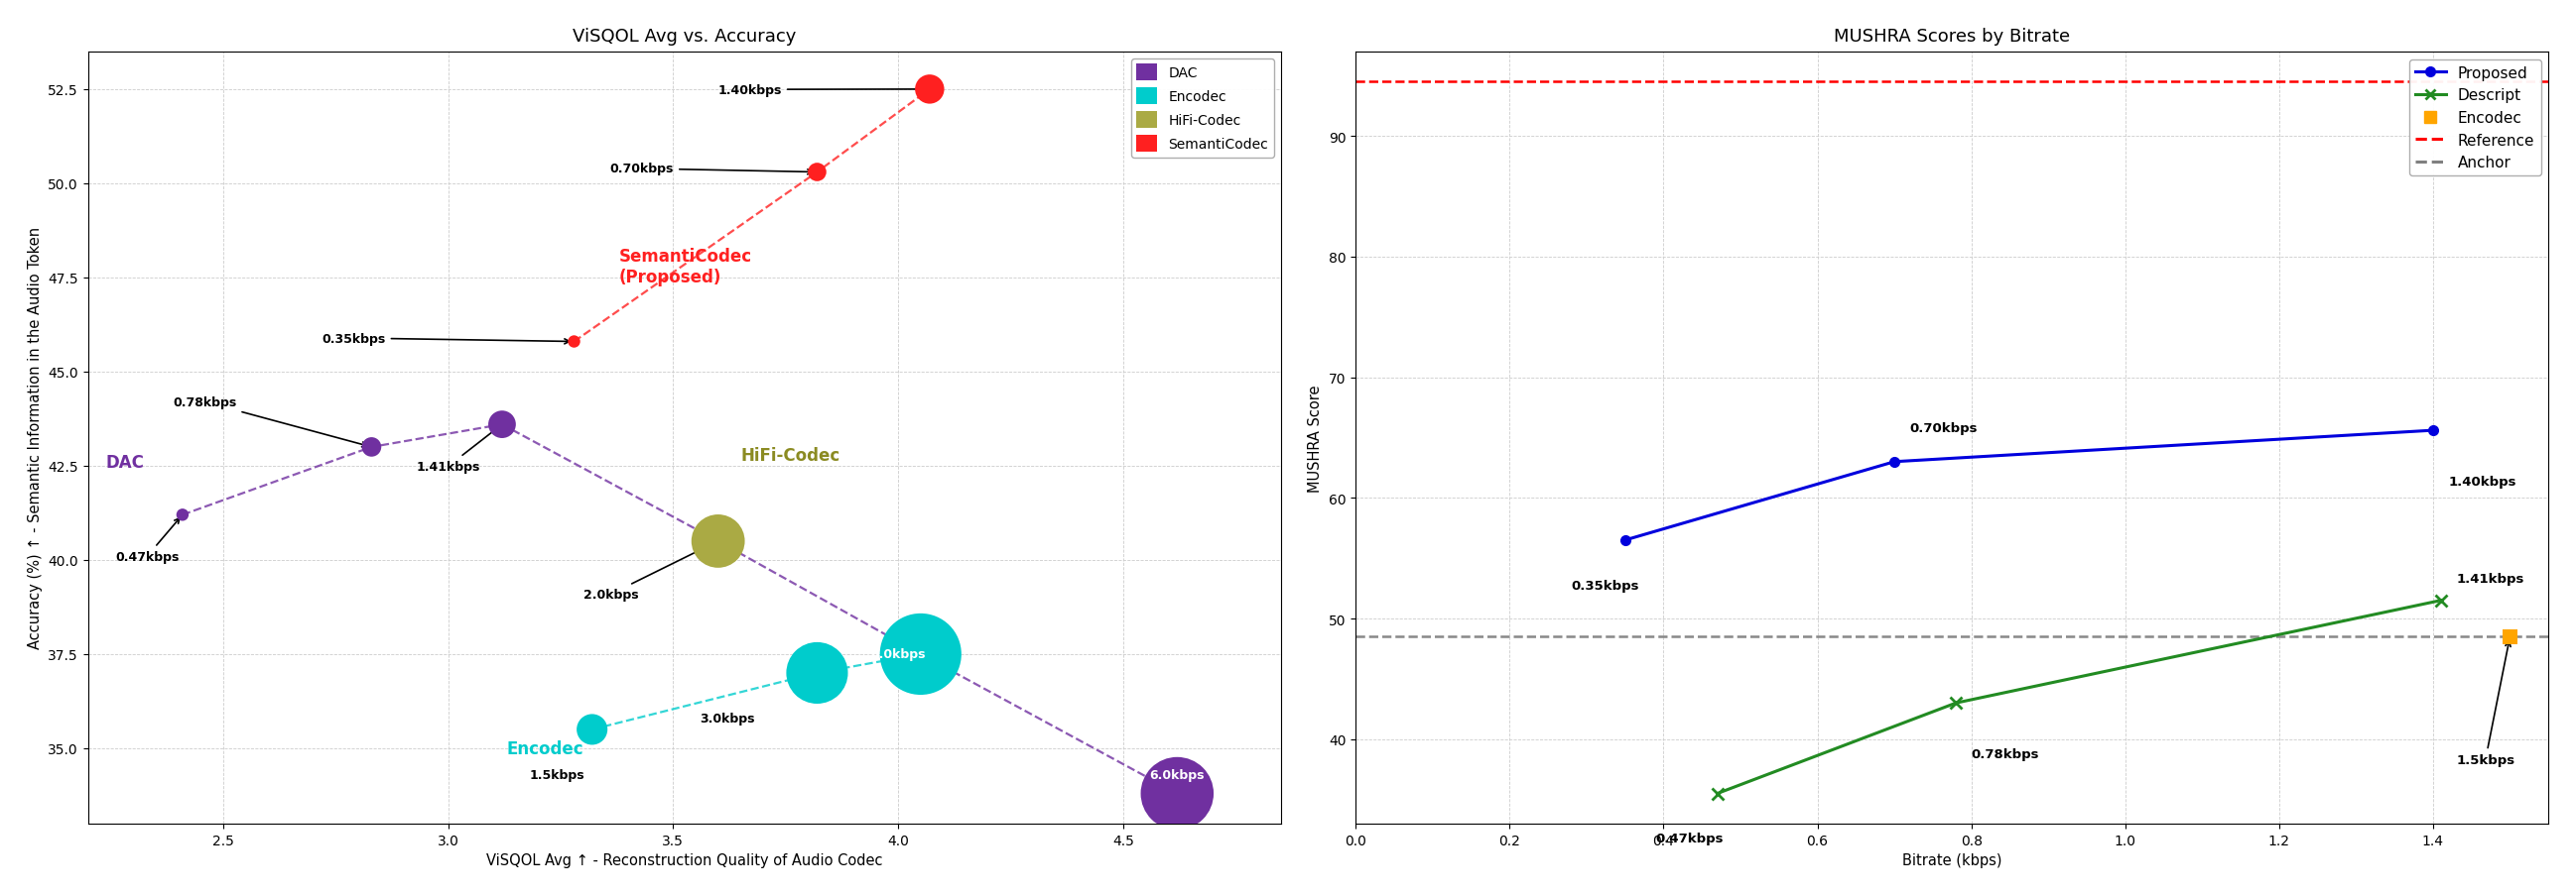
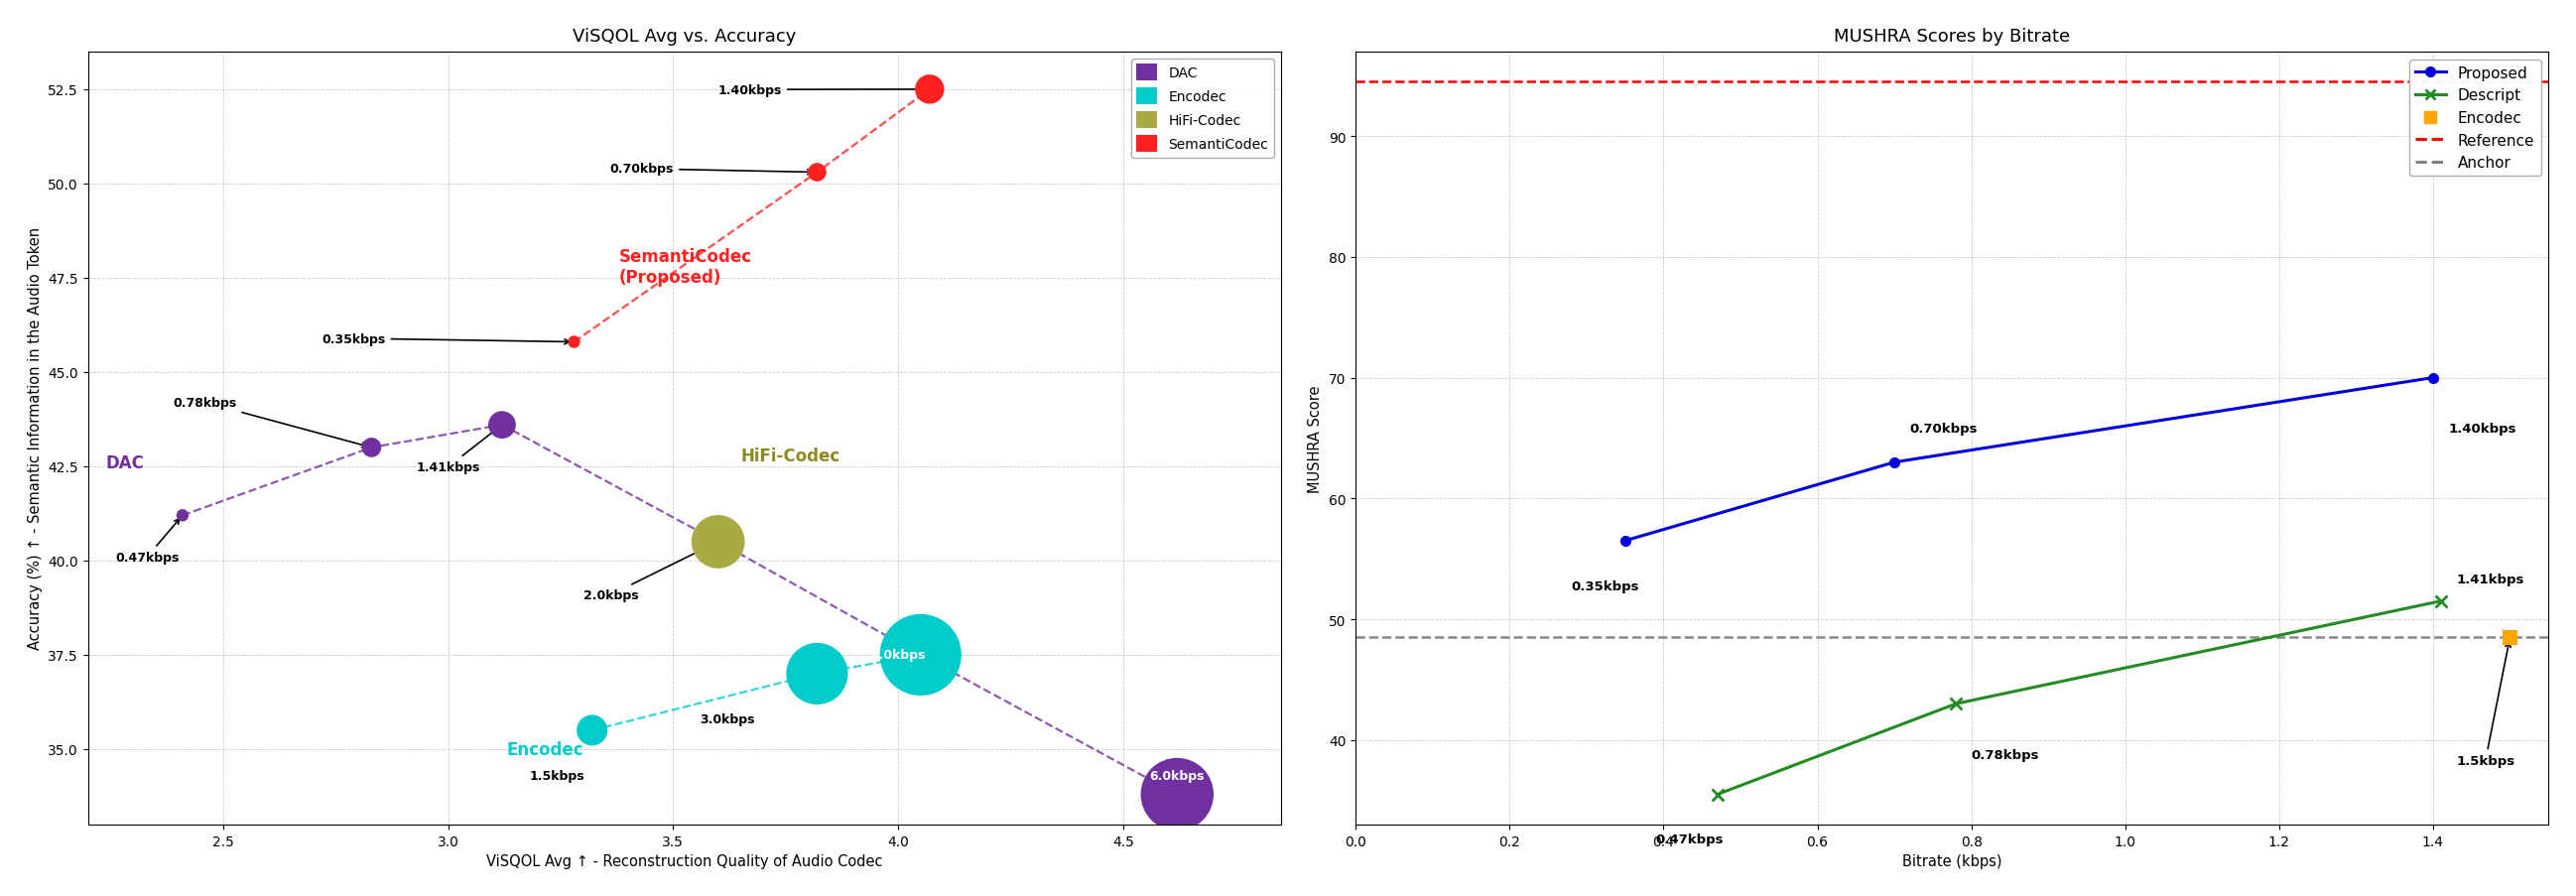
MUSHRA Scores by Bitrate/Proposed/1.4: 65.6 -> 70.0
